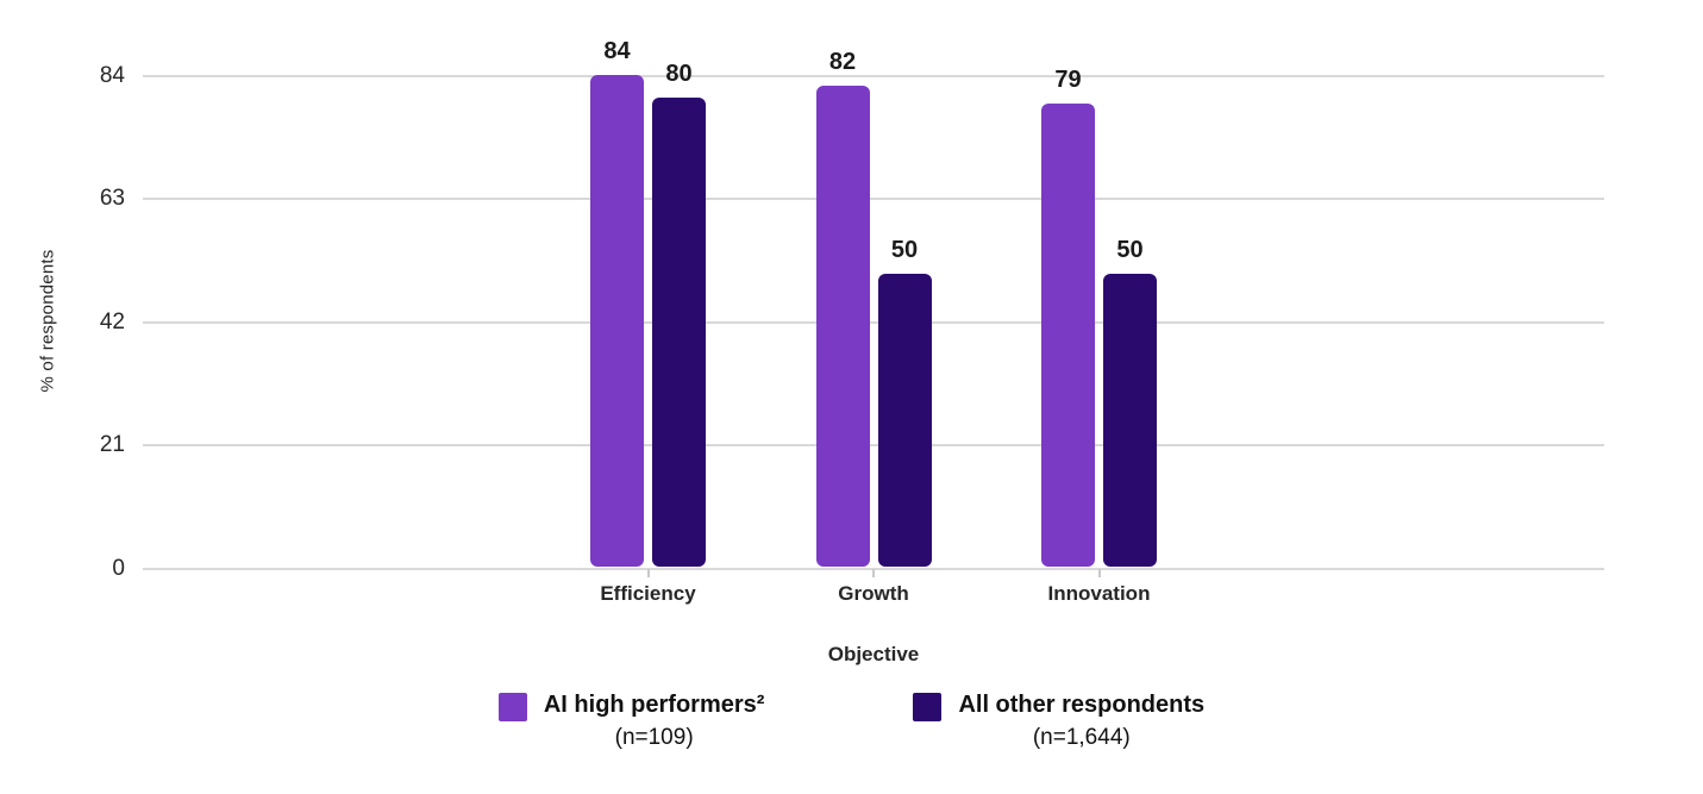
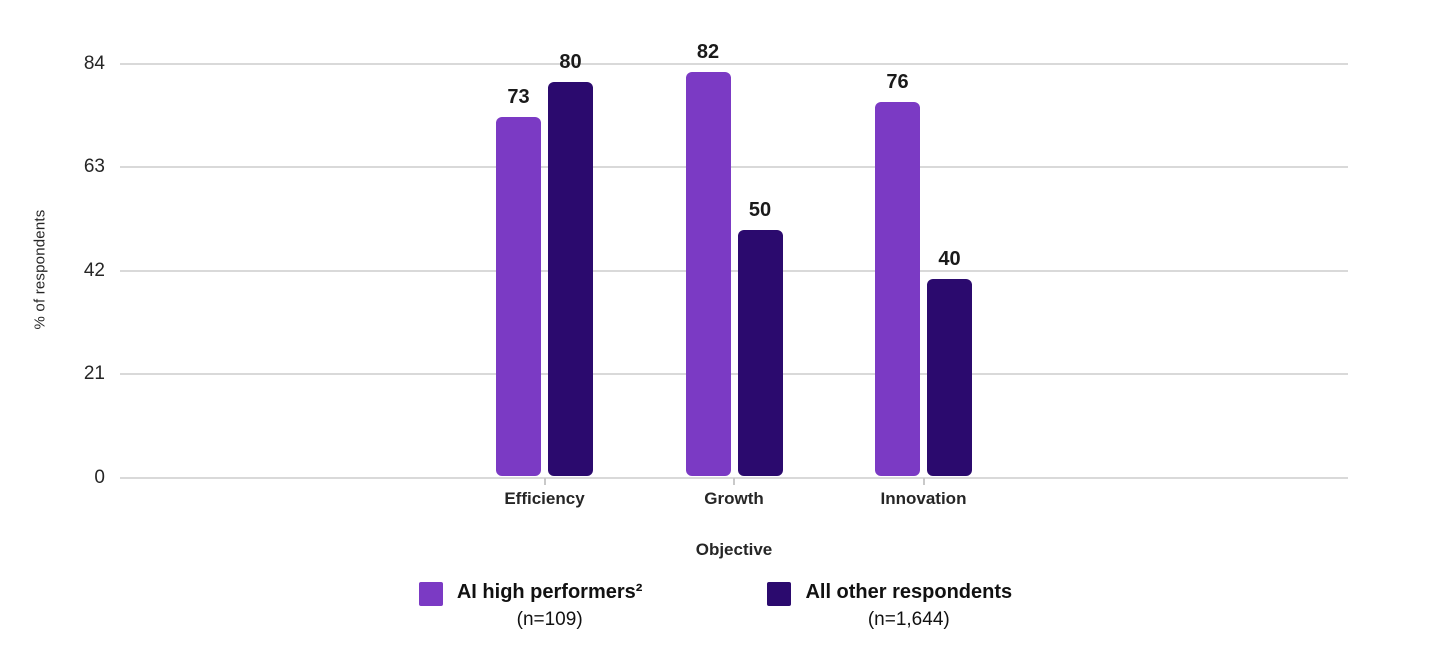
AI high performers²/Efficiency: 84 -> 73
AI high performers²/Innovation: 79 -> 76
All other respondents/Innovation: 50 -> 40
